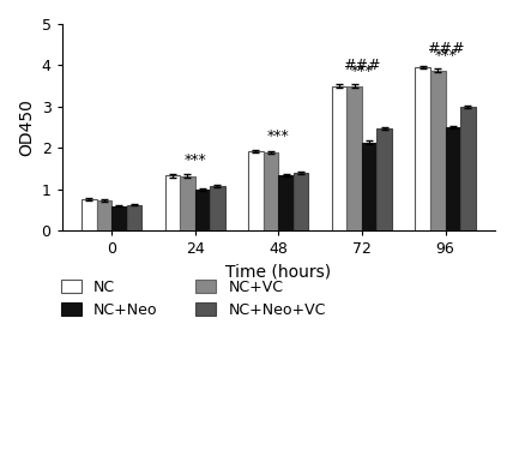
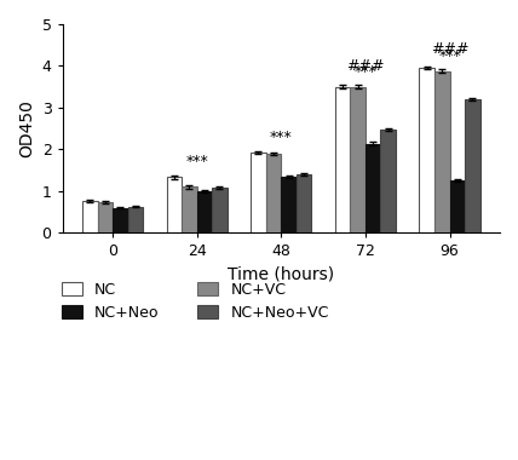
NC+VC/24: 1.32 -> 1.10
NC+Neo/96: 2.50 -> 1.25
NC+Neo+VC/96: 3.00 -> 3.20
